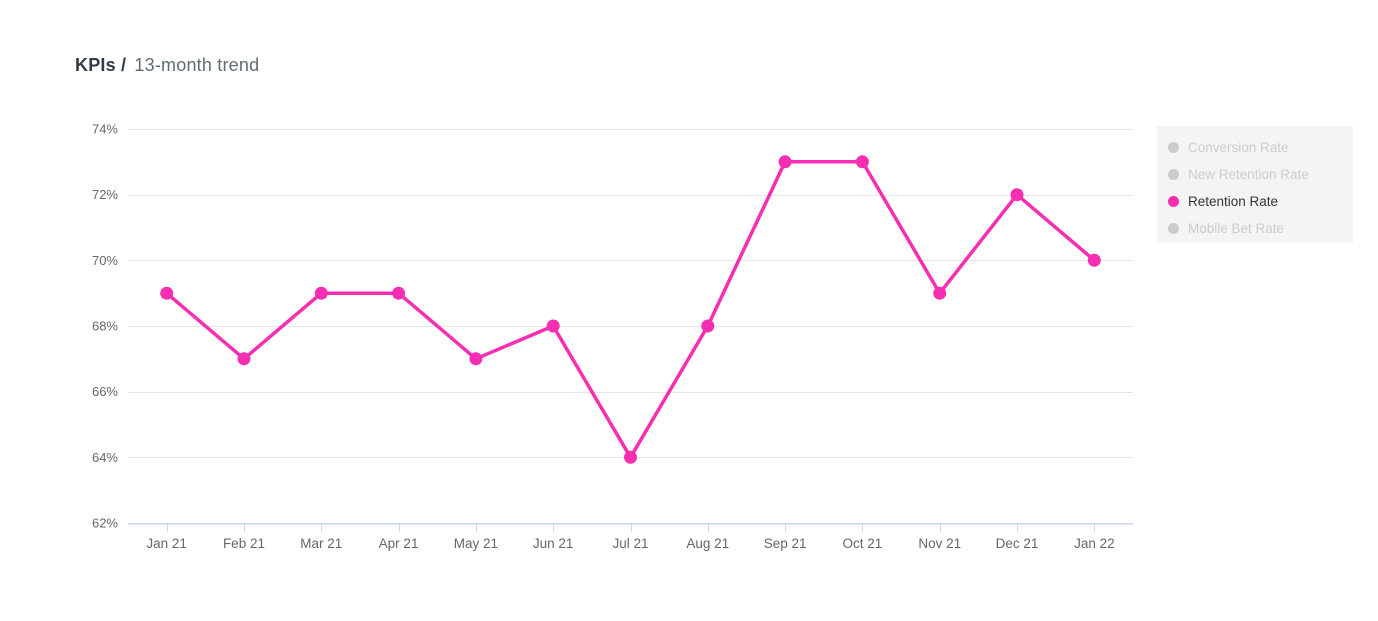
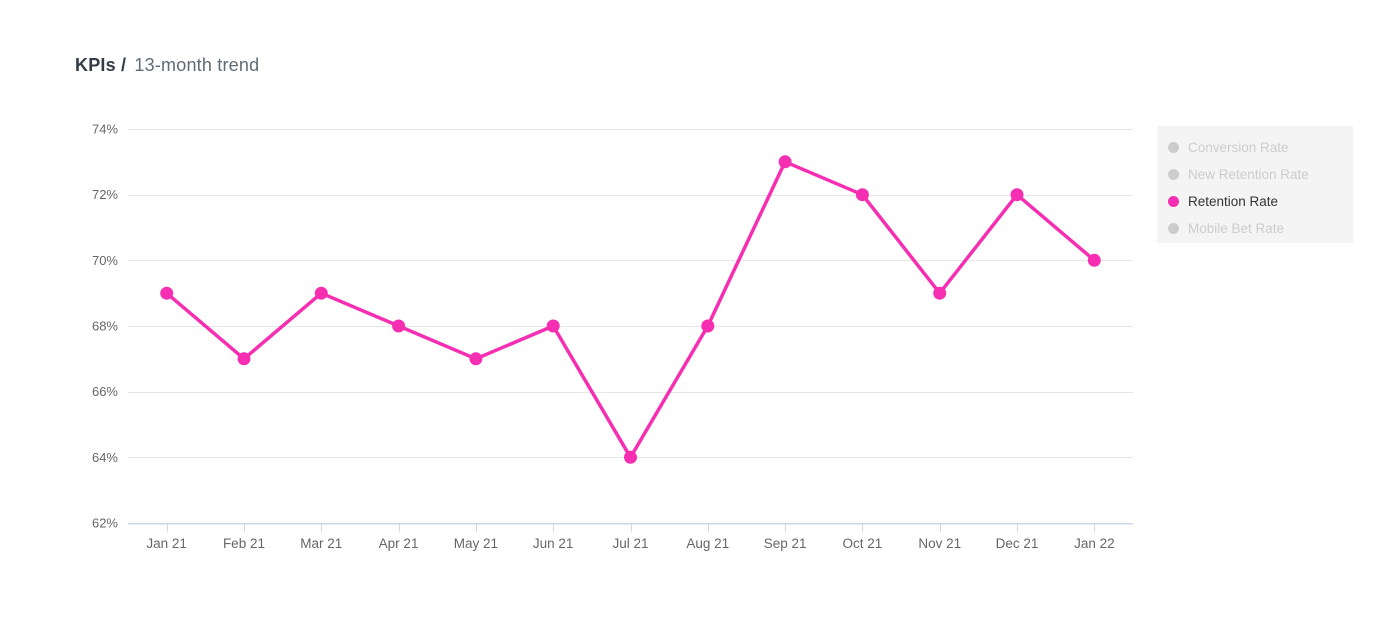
Apr 21: 69% -> 68%
Oct 21: 73% -> 72%
